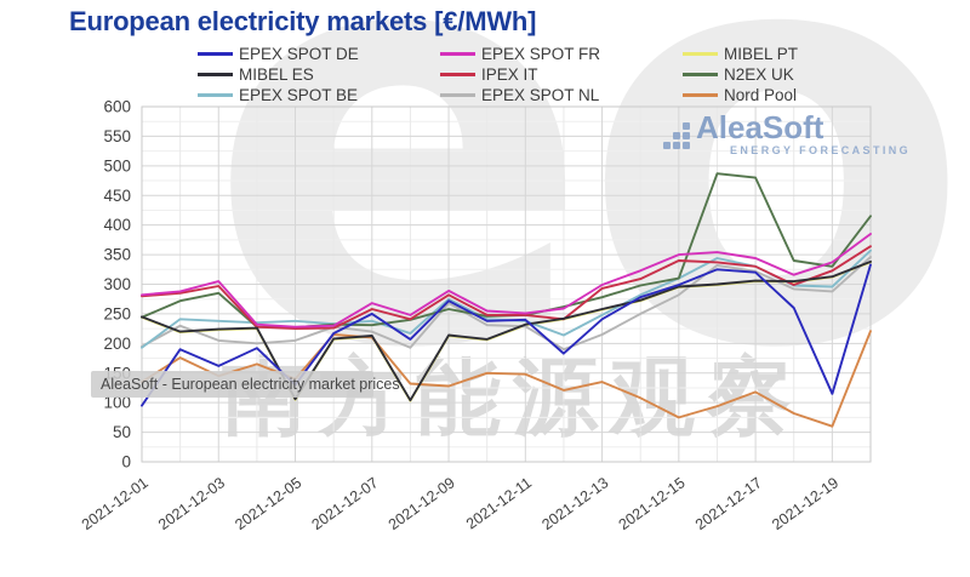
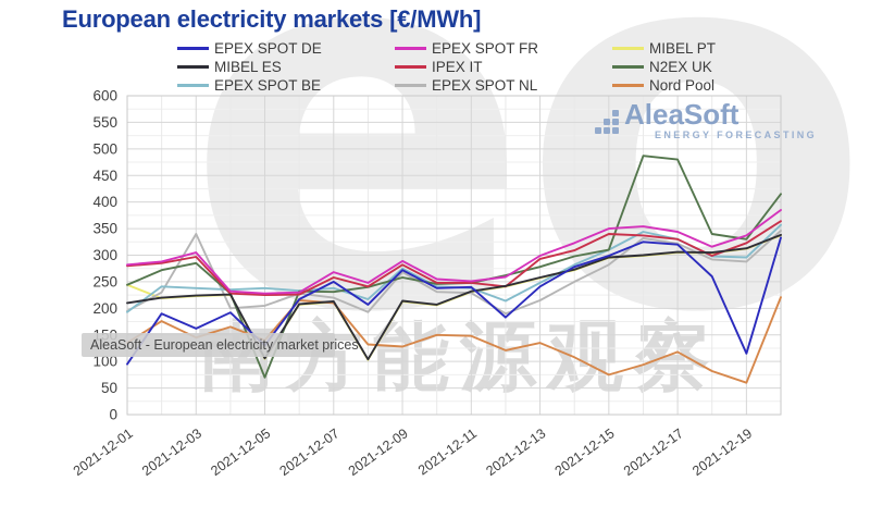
MIBEL ES/2021-12-01: 240 -> 210
EPEX SPOT NL/2021-12-03: 200 -> 340
N2EX UK/2021-12-05: 230 -> 70
